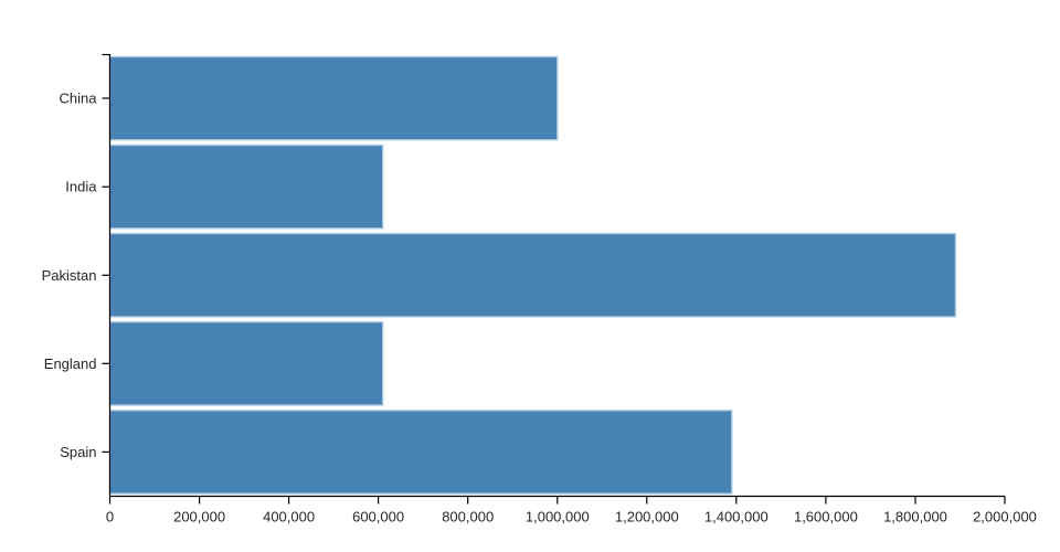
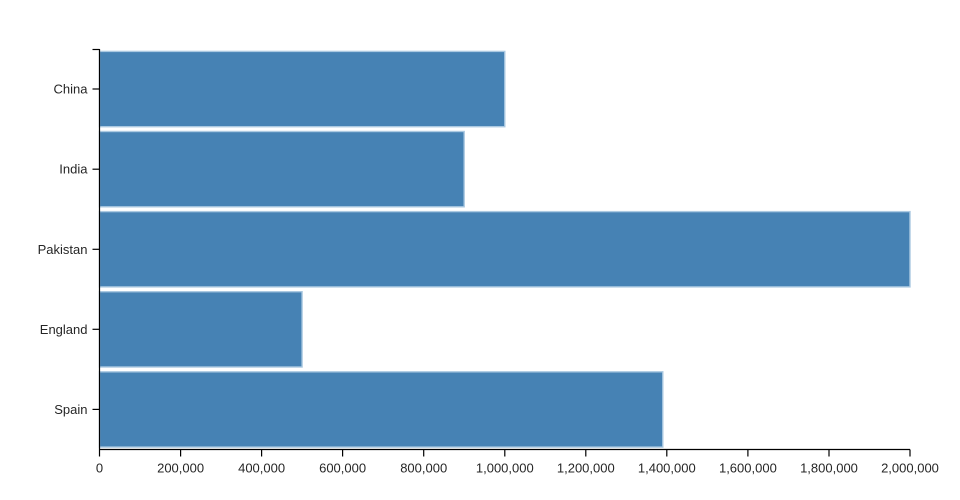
India: 610000 -> 900000
Pakistan: 1890000 -> 2000000
England: 610000 -> 500000
